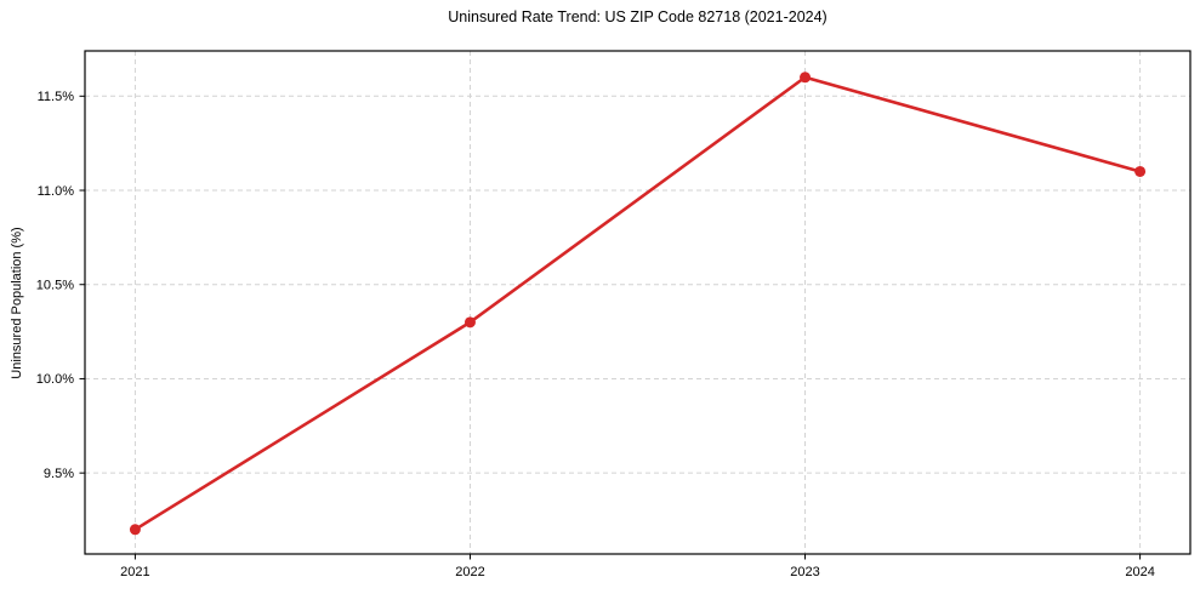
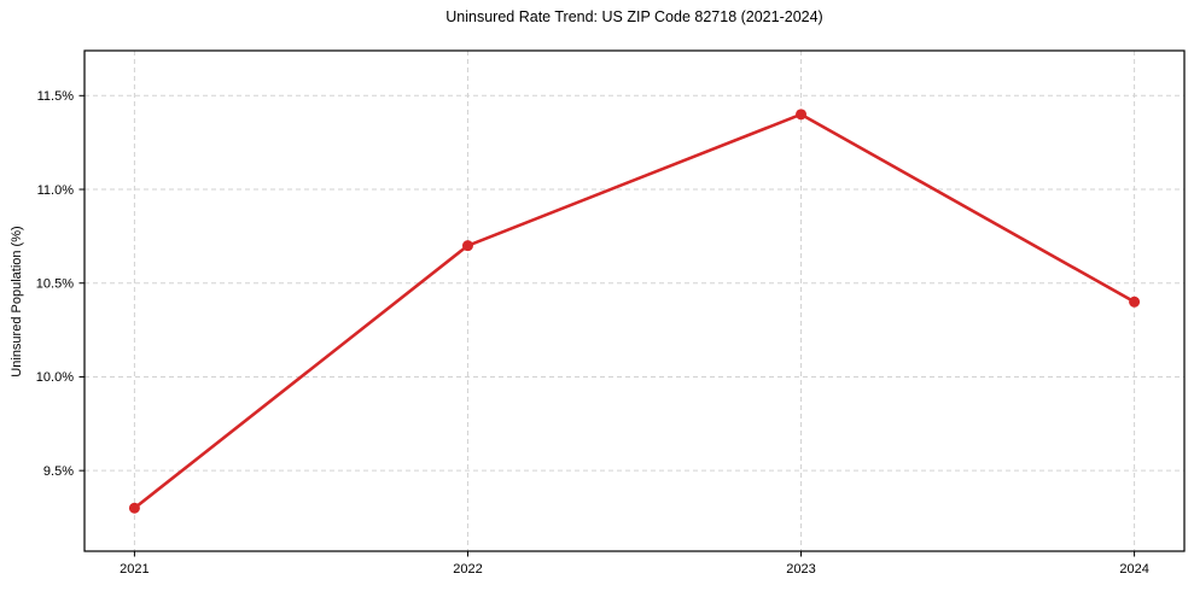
2021: 9.2% -> 9.3%
2022: 10.3% -> 10.7%
2023: 11.6% -> 11.4%
2024: 11.1% -> 10.4%
